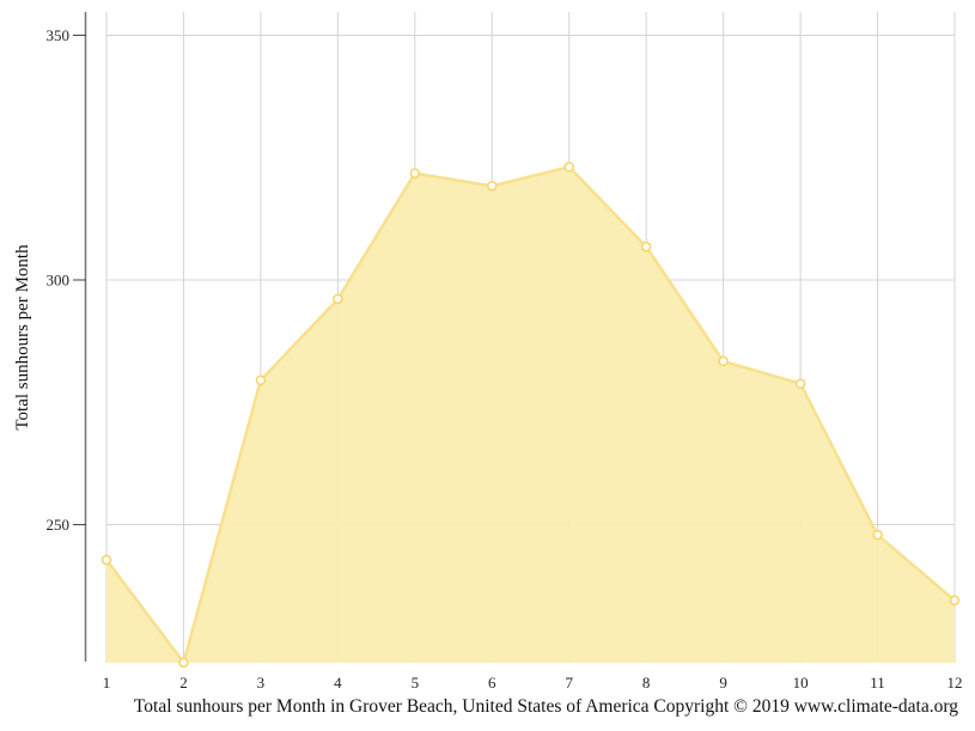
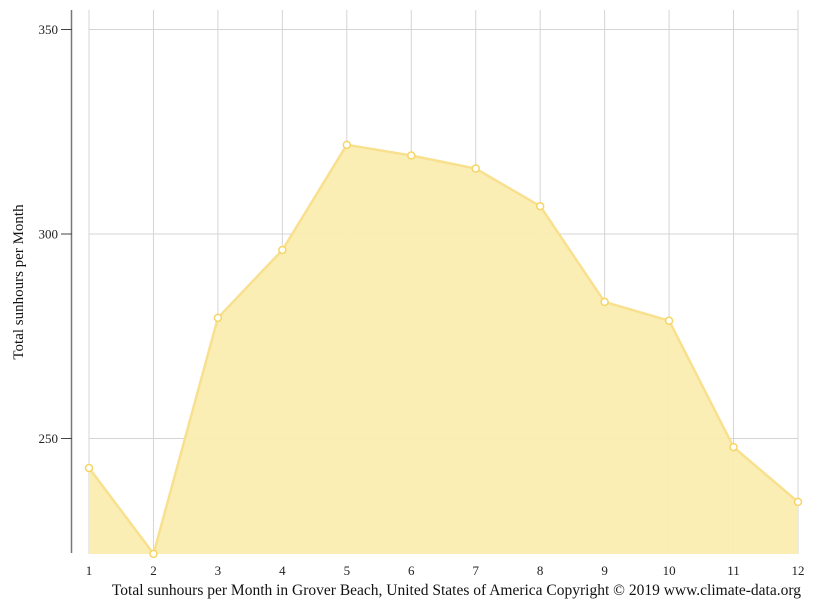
7: 323 -> 316
